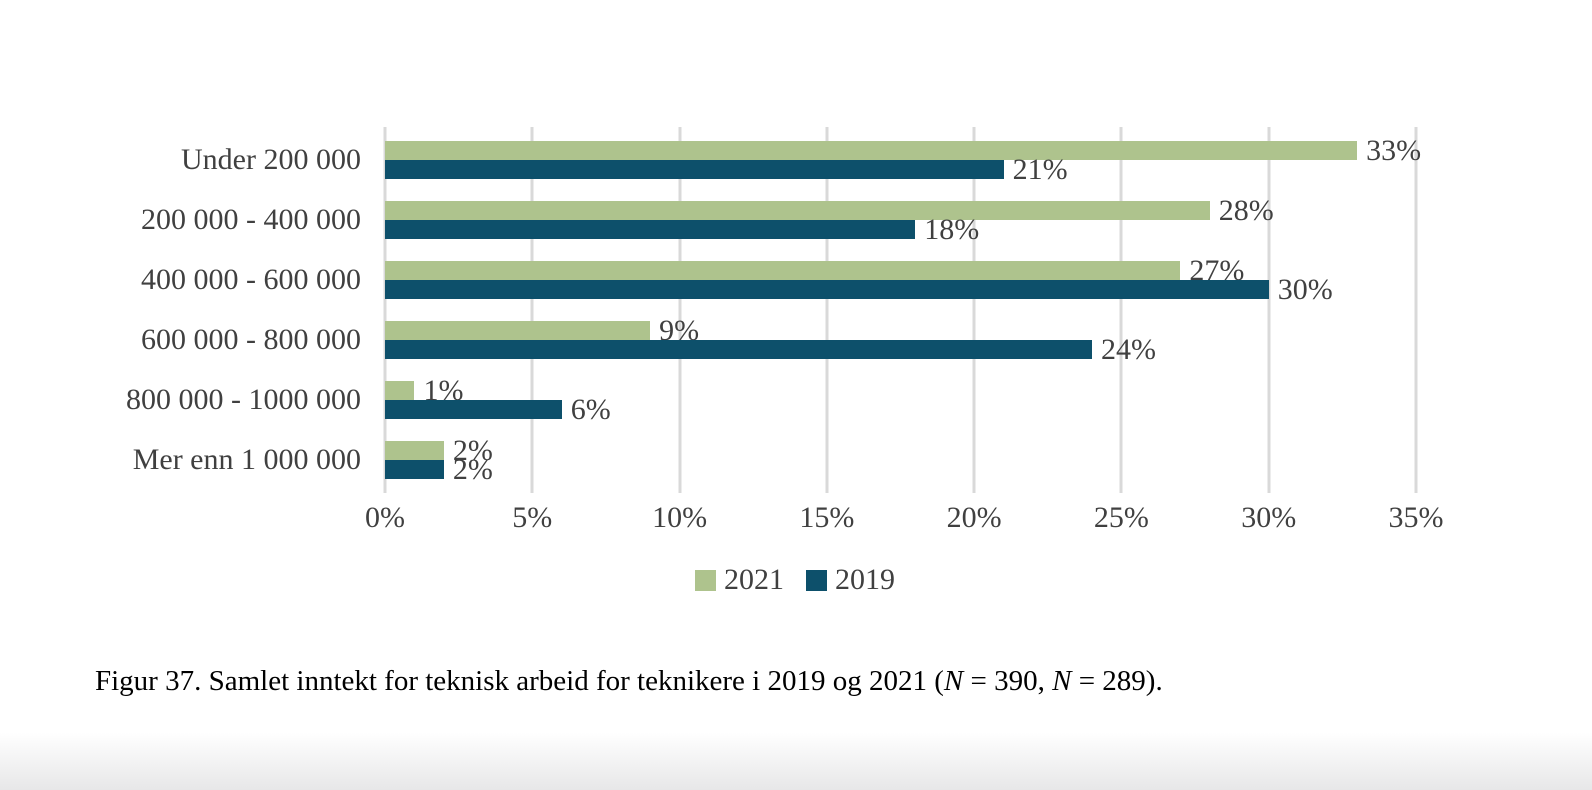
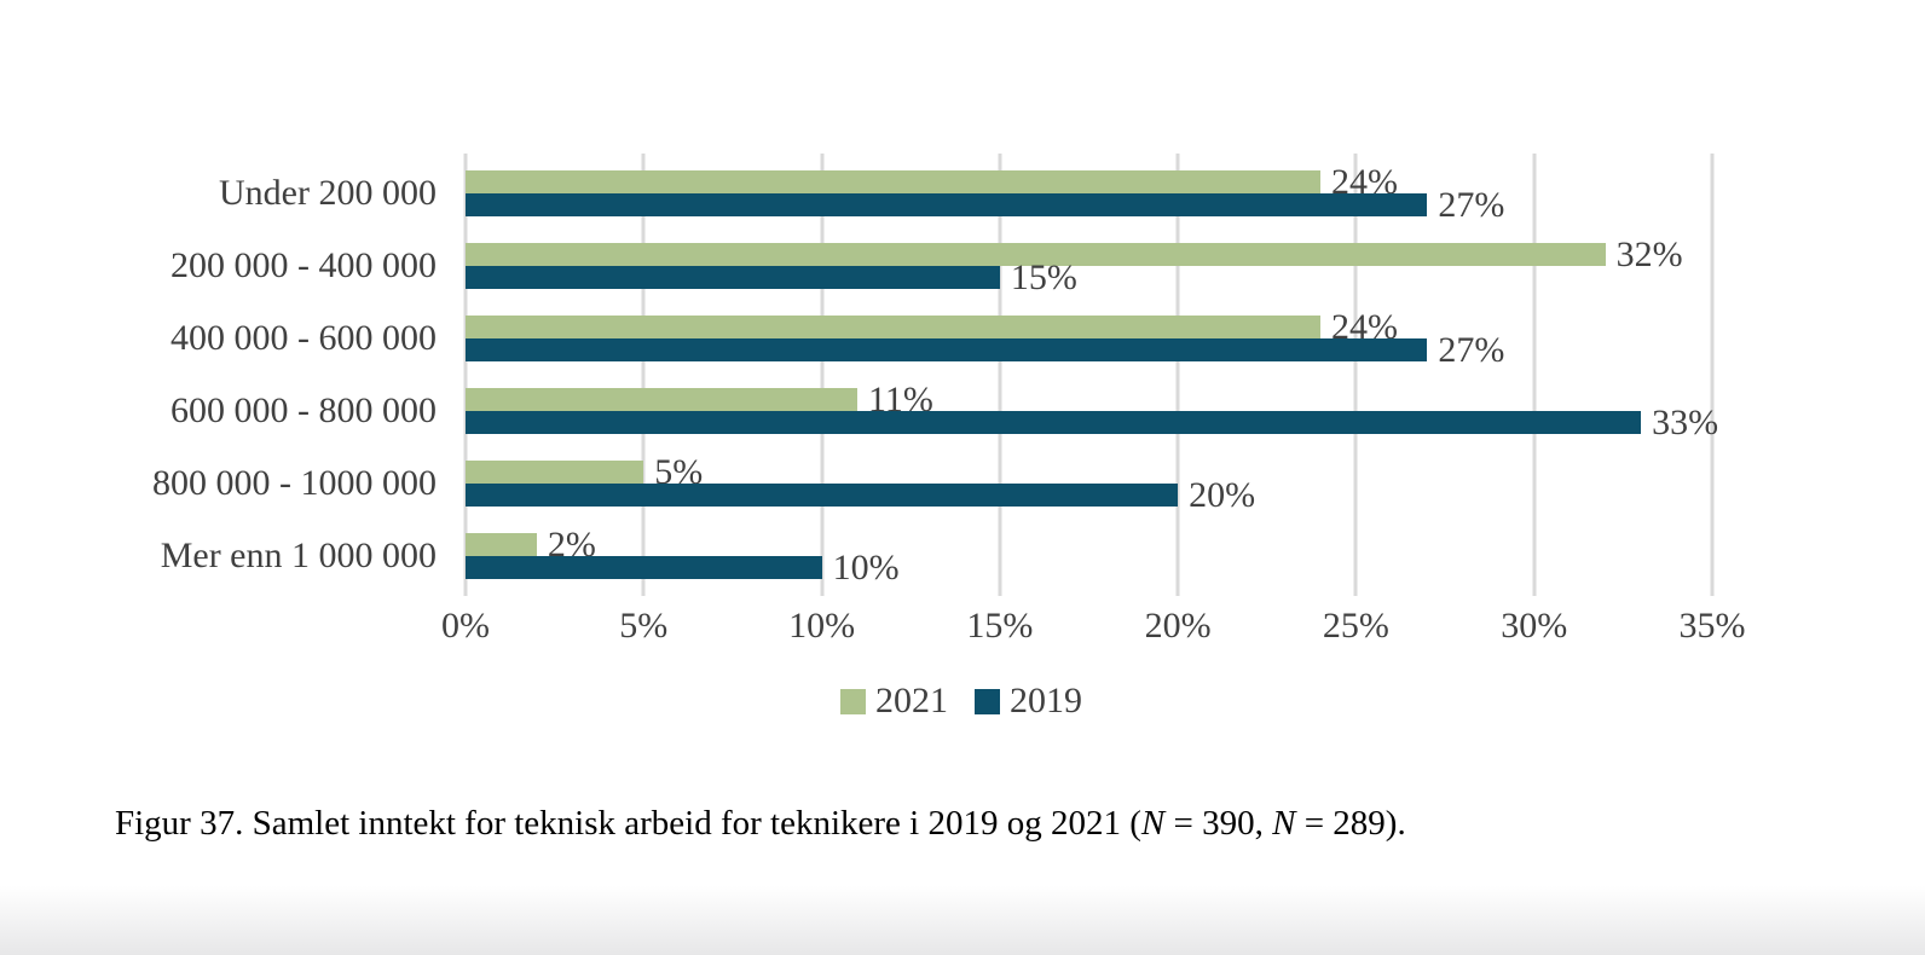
2021/Under 200 000: 33% -> 24%
2019/Under 200 000: 21% -> 27%
2021/200 000 - 400 000: 28% -> 32%
2019/200 000 - 400 000: 18% -> 15%
2021/400 000 - 600 000: 27% -> 24%
2019/400 000 - 600 000: 30% -> 27%
2021/600 000 - 800 000: 9% -> 11%
2019/600 000 - 800 000: 24% -> 33%
2021/800 000 - 1000 000: 1% -> 5%
2019/800 000 - 1000 000: 6% -> 20%
2019/Mer enn 1 000 000: 2% -> 10%
